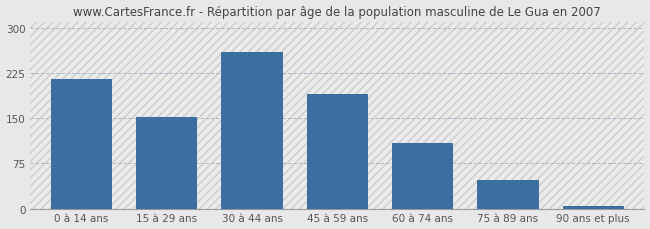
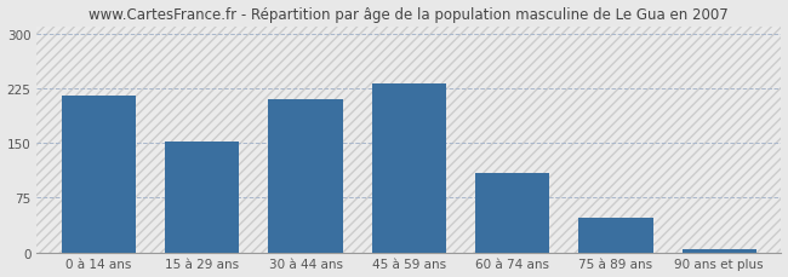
30 à 44 ans: 260 -> 210
45 à 59 ans: 190 -> 232
